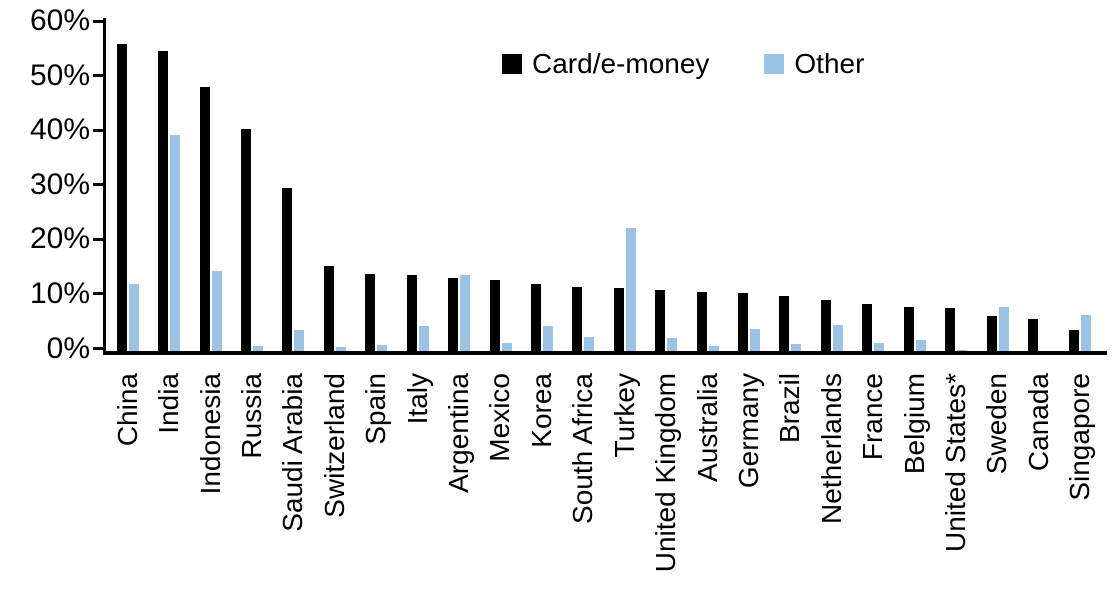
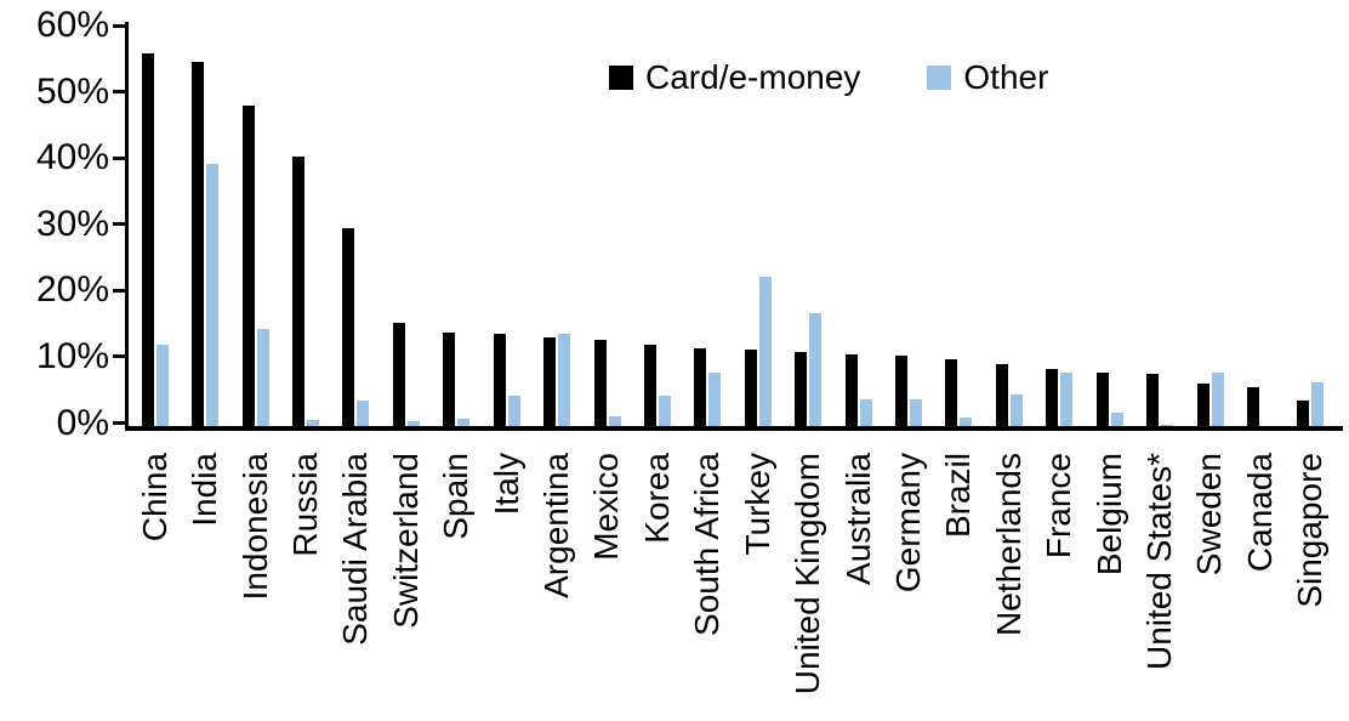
Other/South Africa: 2% -> 8%
Other/United Kingdom: 2% -> 17%
Other/Australia: 1% -> 4%
Other/France: 2% -> 8%
